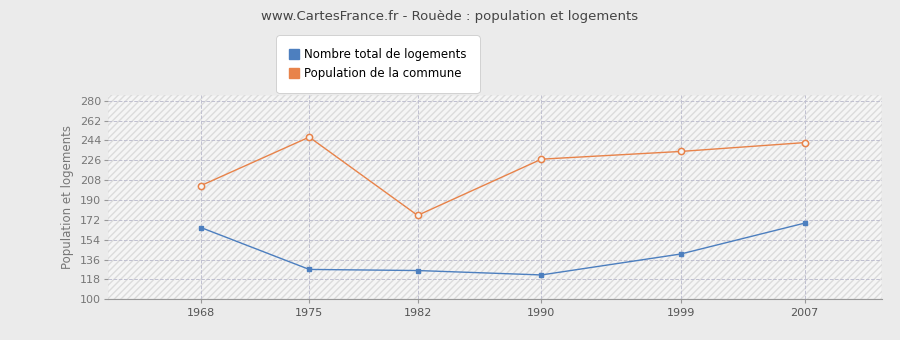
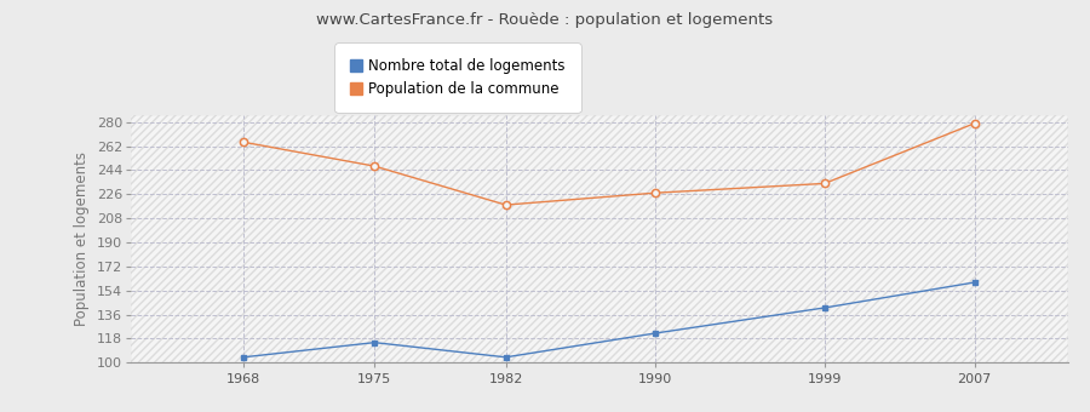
Nombre total de logements/1968: 165 -> 104
Population de la commune/1968: 203 -> 265
Nombre total de logements/1975: 127 -> 115
Nombre total de logements/1982: 126 -> 104
Population de la commune/1982: 176 -> 218
Nombre total de logements/2007: 169 -> 160
Population de la commune/2007: 242 -> 279
